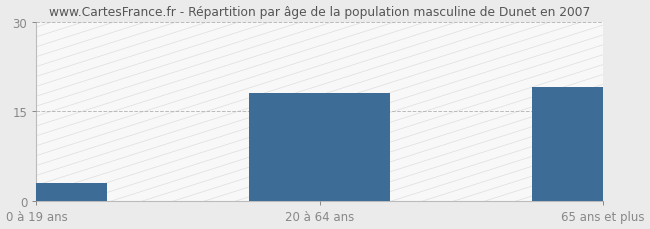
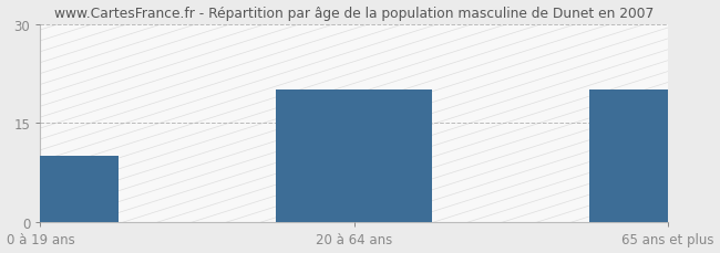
0 à 19 ans: 3 -> 10
20 à 64 ans: 18 -> 20
65 ans et plus: 19 -> 20
